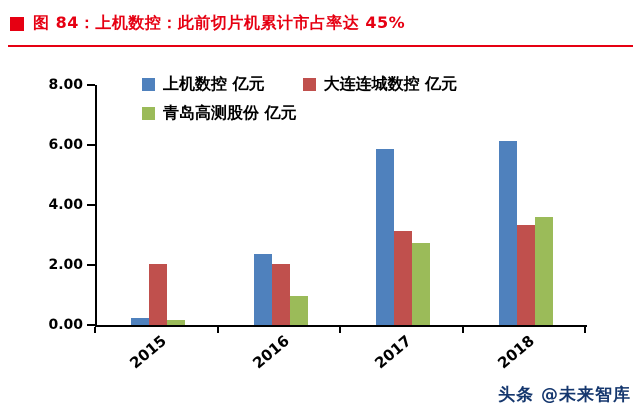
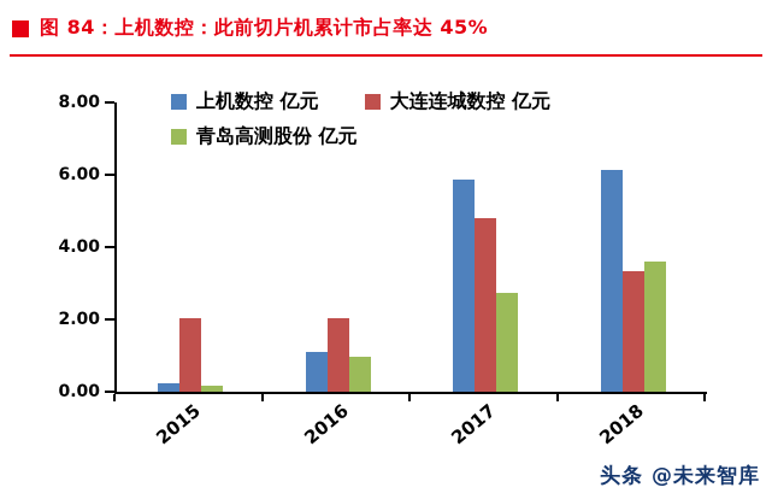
上机数控 亿元/2016: 2.4 -> 1.1
大连连城数控 亿元/2017: 3.1 -> 4.8
